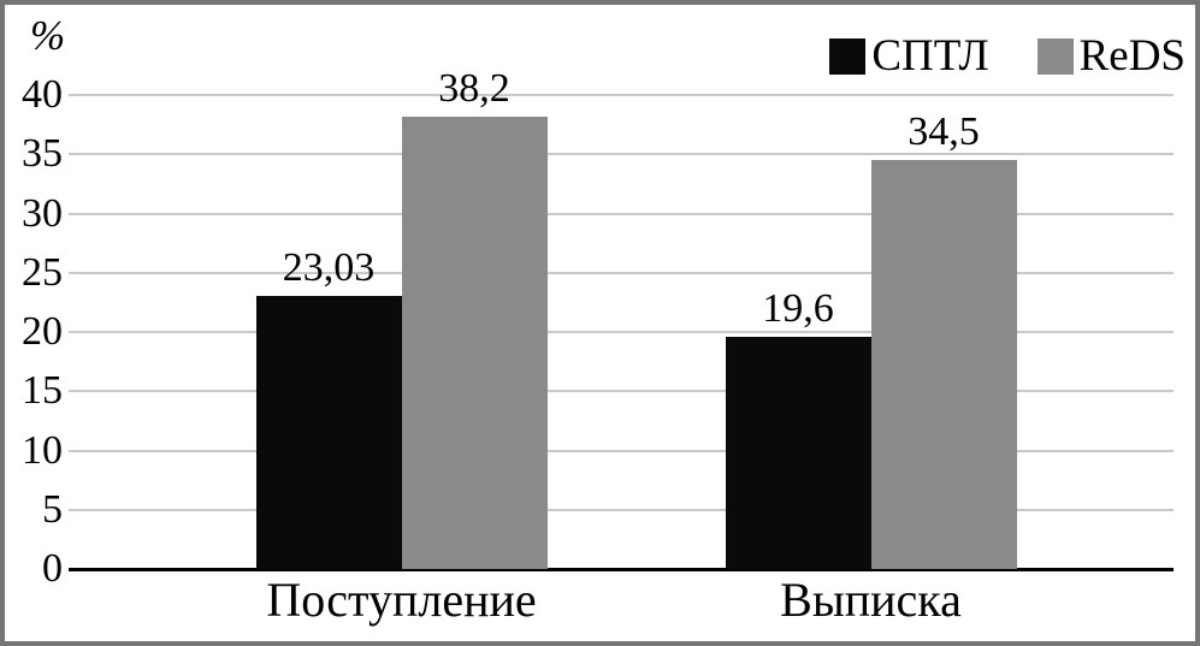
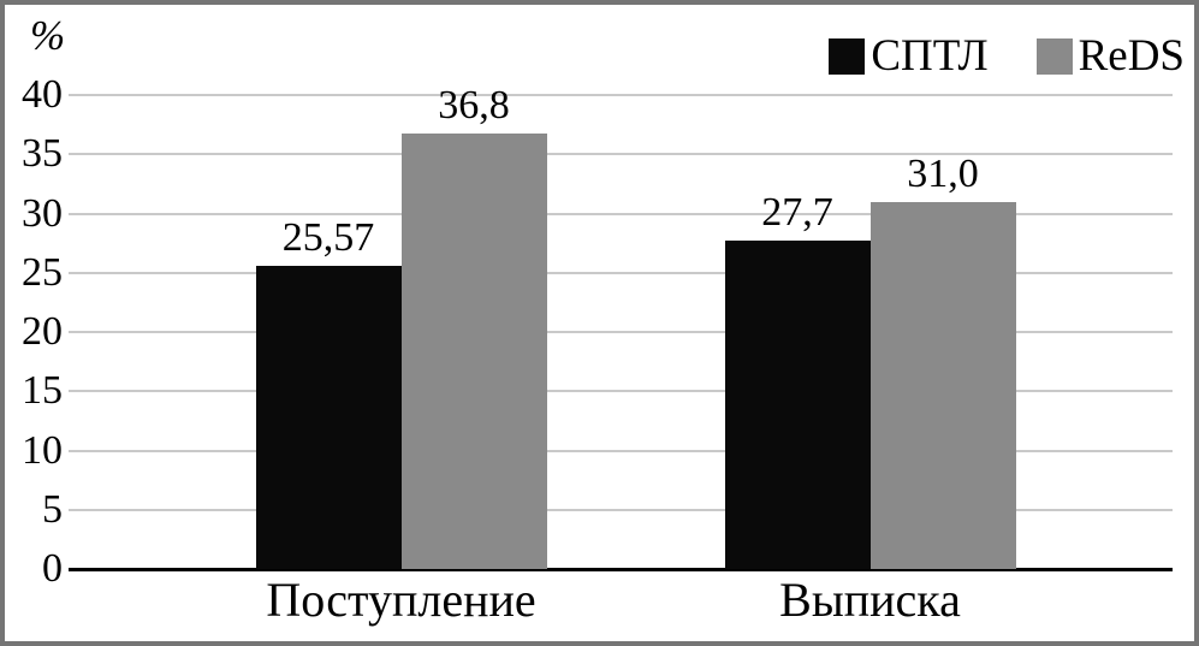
СПТЛ/Поступление: 23,03 -> 25,57
ReDS/Поступление: 38,2 -> 36,8
СПТЛ/Выписка: 19,6 -> 27,7
ReDS/Выписка: 34,5 -> 31,0
